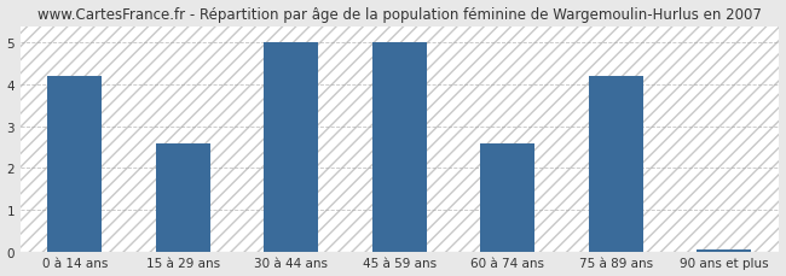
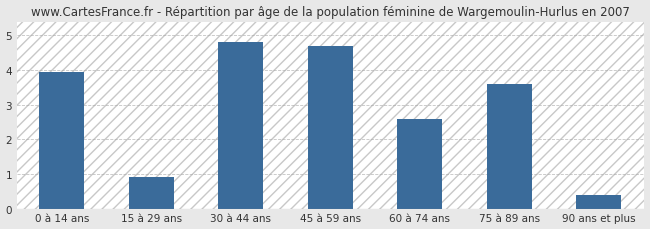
0 à 14 ans: 4.20 -> 3.95
15 à 29 ans: 2.60 -> 0.90
30 à 44 ans: 5.00 -> 4.80
45 à 59 ans: 5.00 -> 4.70
75 à 89 ans: 4.20 -> 3.60
90 ans et plus: 0.05 -> 0.40
